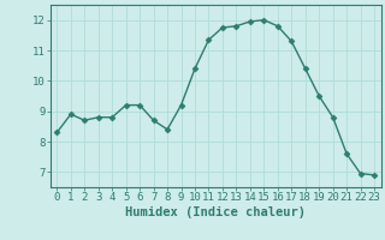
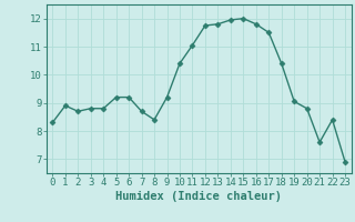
11: 11.35 -> 11.05
17: 11.30 -> 11.50
19: 9.50 -> 9.05
22: 6.95 -> 8.40
